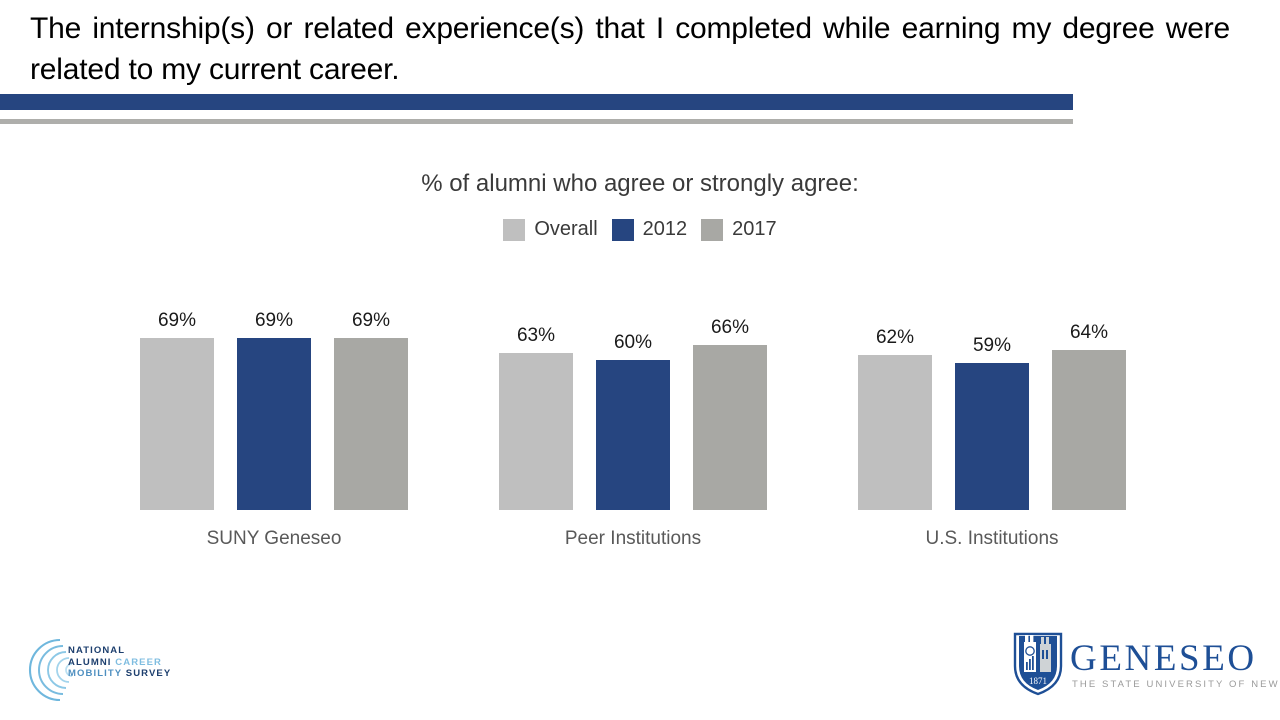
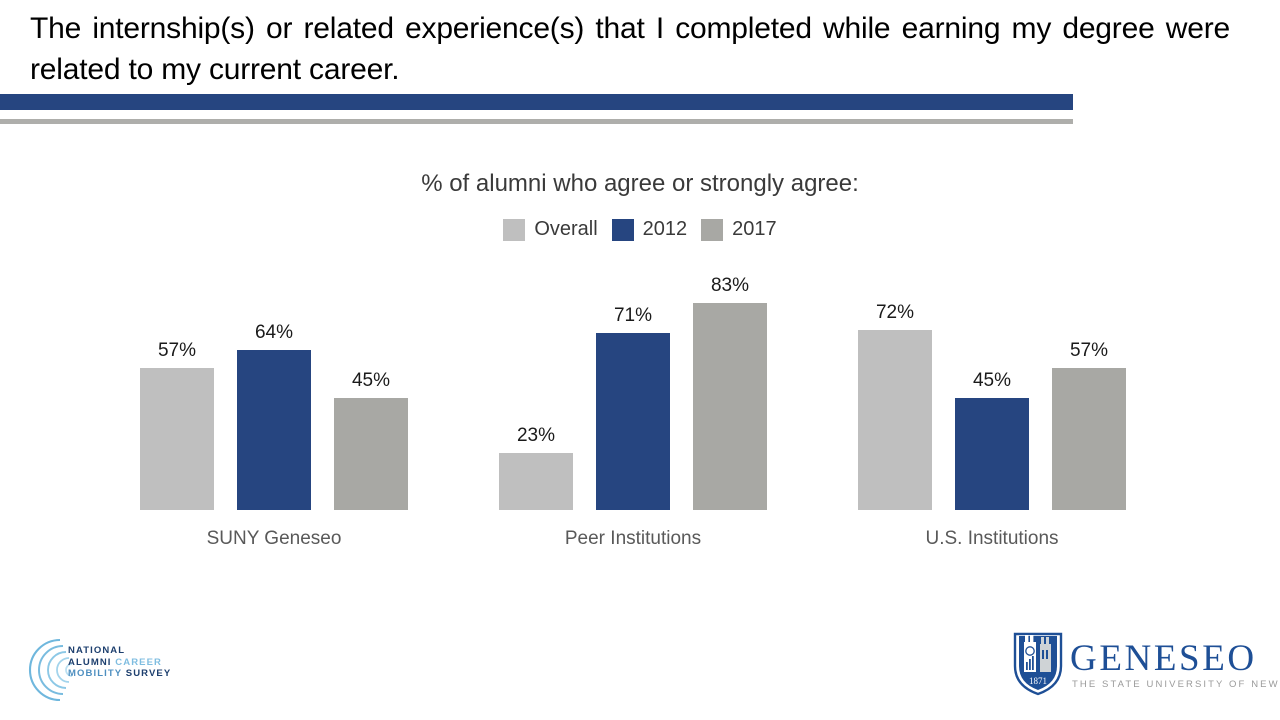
Overall/SUNY Geneseo: 69% -> 57%
2012/SUNY Geneseo: 69% -> 64%
2017/SUNY Geneseo: 69% -> 45%
Overall/Peer Institutions: 63% -> 23%
2012/Peer Institutions: 60% -> 71%
2017/Peer Institutions: 66% -> 83%
Overall/U.S. Institutions: 62% -> 72%
2012/U.S. Institutions: 59% -> 45%
2017/U.S. Institutions: 64% -> 57%
